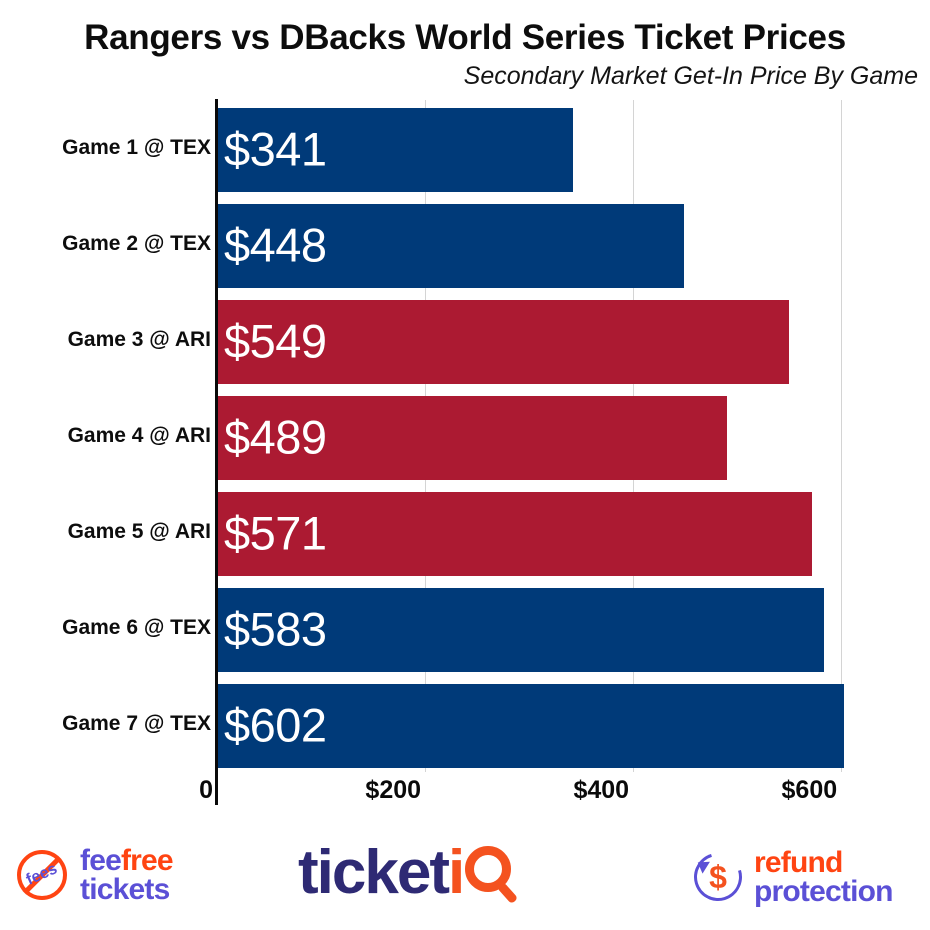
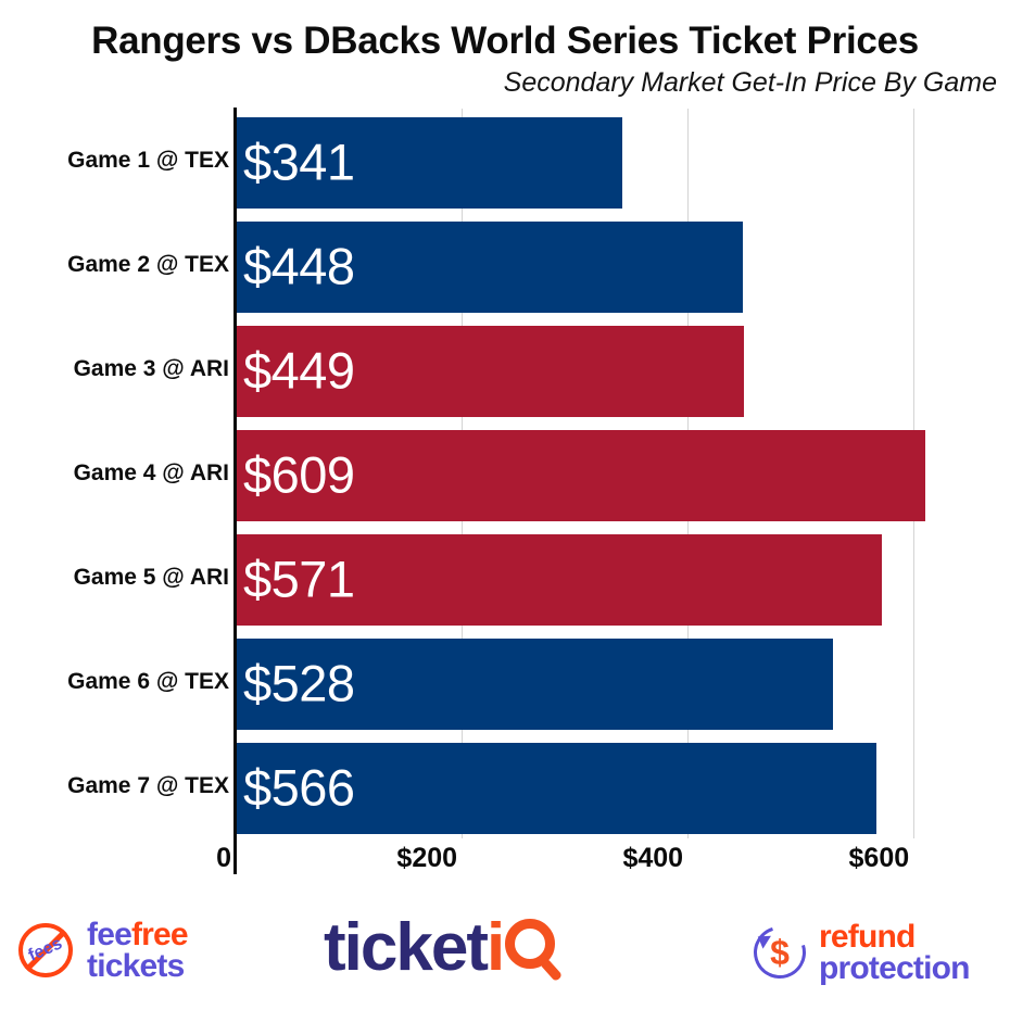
Game 3 @ ARI: $549 -> $449
Game 4 @ ARI: $489 -> $609
Game 6 @ TEX: $583 -> $528
Game 7 @ TEX: $602 -> $566
